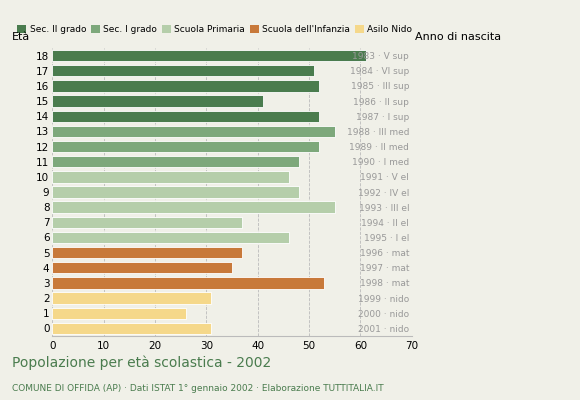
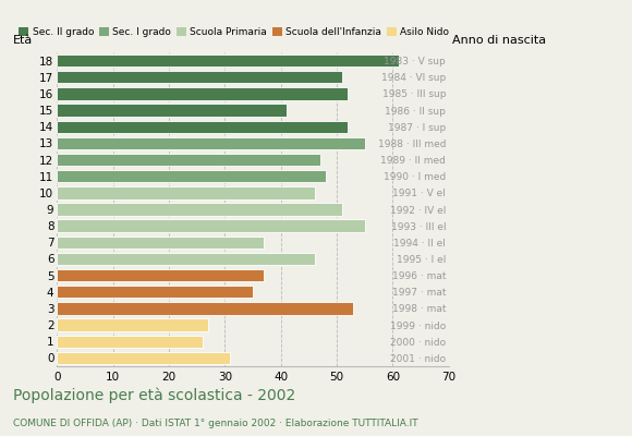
12: 52 -> 47
9: 48 -> 51
2: 31 -> 27
